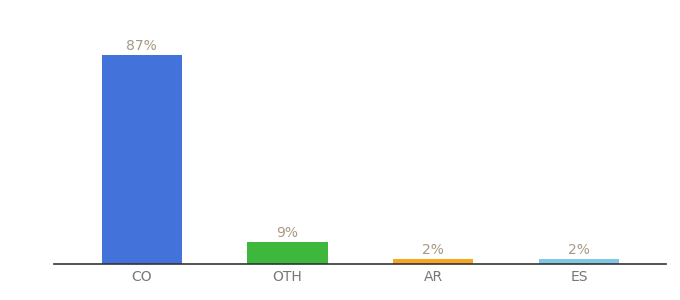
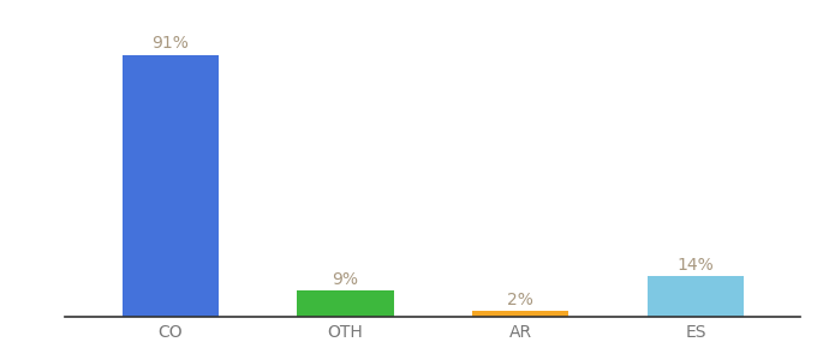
CO: 87% -> 91%
ES: 2% -> 14%
